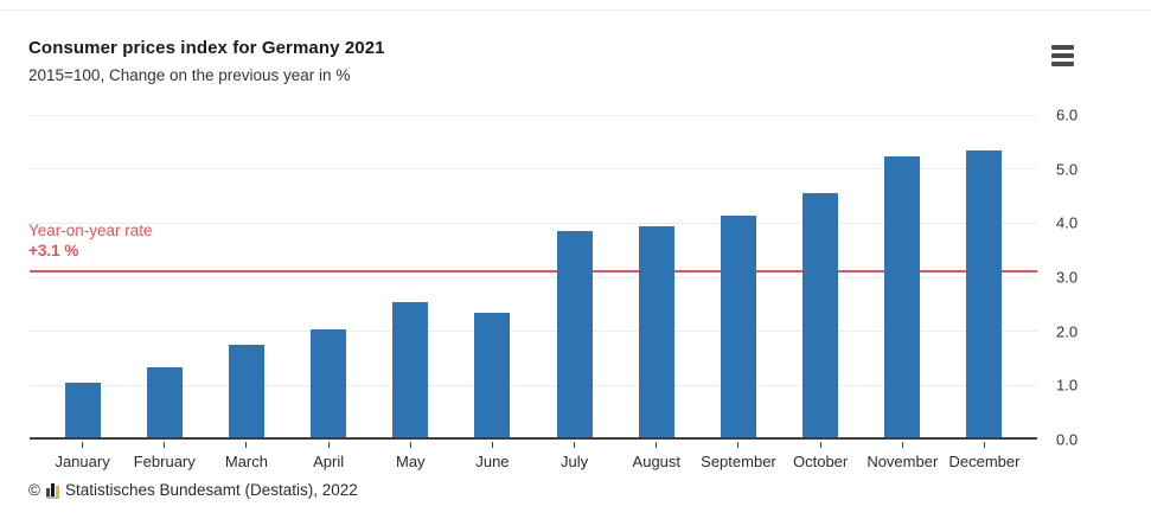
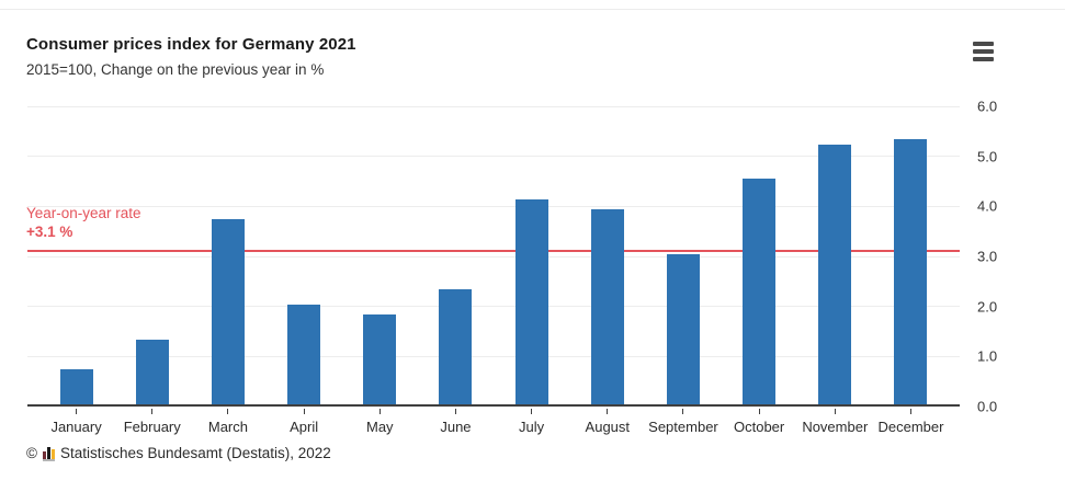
January: 1.0 -> 0.7
March: 1.7 -> 3.7
May: 2.5 -> 1.8
July: 3.8 -> 4.1
September: 4.1 -> 3.0
